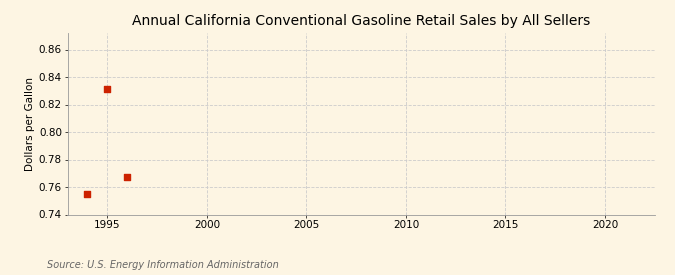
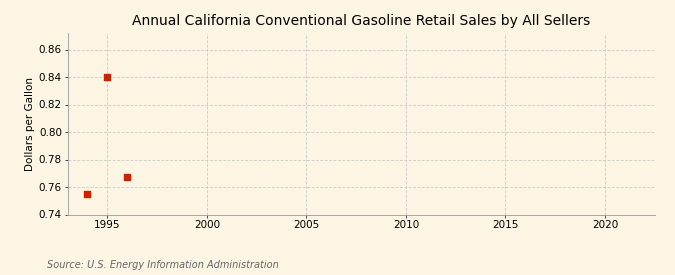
1995: 0.831 -> 0.840
